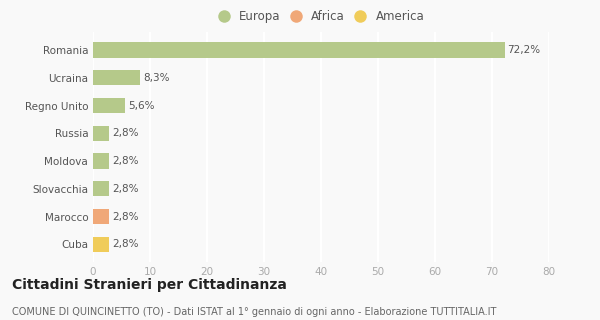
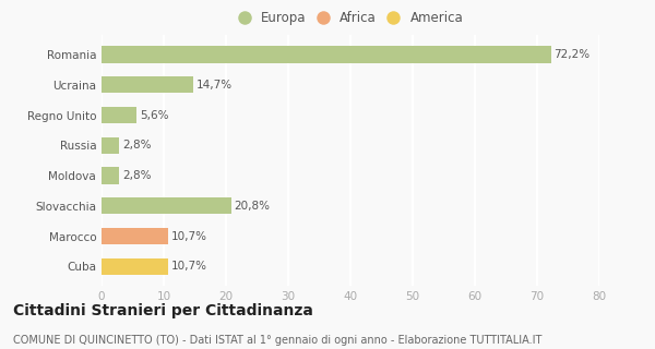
Ucraina: 8,3% -> 14,7%
Slovacchia: 2,8% -> 20,8%
Marocco: 2,8% -> 10,7%
Cuba: 2,8% -> 10,7%
